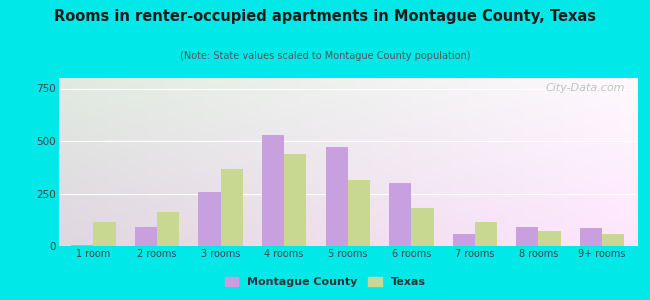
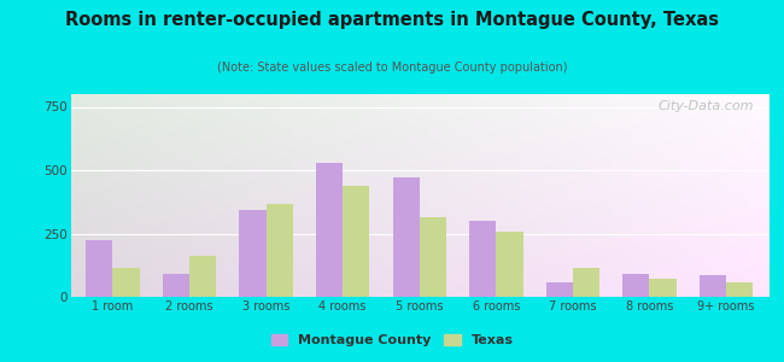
Montague County/1 room: 5 -> 225
Montague County/3 rooms: 255 -> 345
Texas/6 rooms: 180 -> 255
